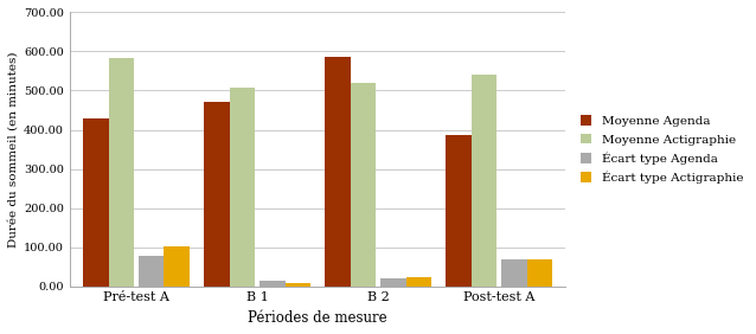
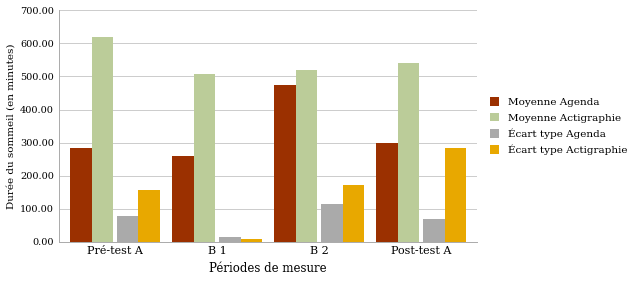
Moyenne Agenda/Pré-test A: 430 -> 285
Moyenne Actigraphie/Pré-test A: 583 -> 620
Écart type Actigraphie/Pré-test A: 101 -> 155
Moyenne Agenda/B 1: 470 -> 260
Moyenne Agenda/B 2: 585 -> 475
Écart type Agenda/B 2: 20 -> 115
Écart type Actigraphie/B 2: 22 -> 170
Moyenne Agenda/Post-test A: 387 -> 300
Écart type Actigraphie/Post-test A: 68 -> 285
